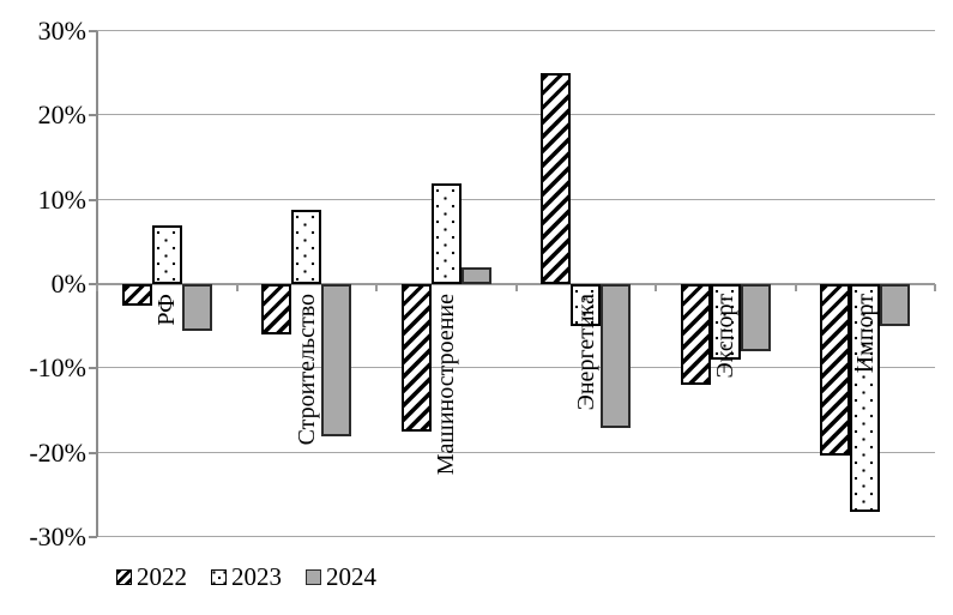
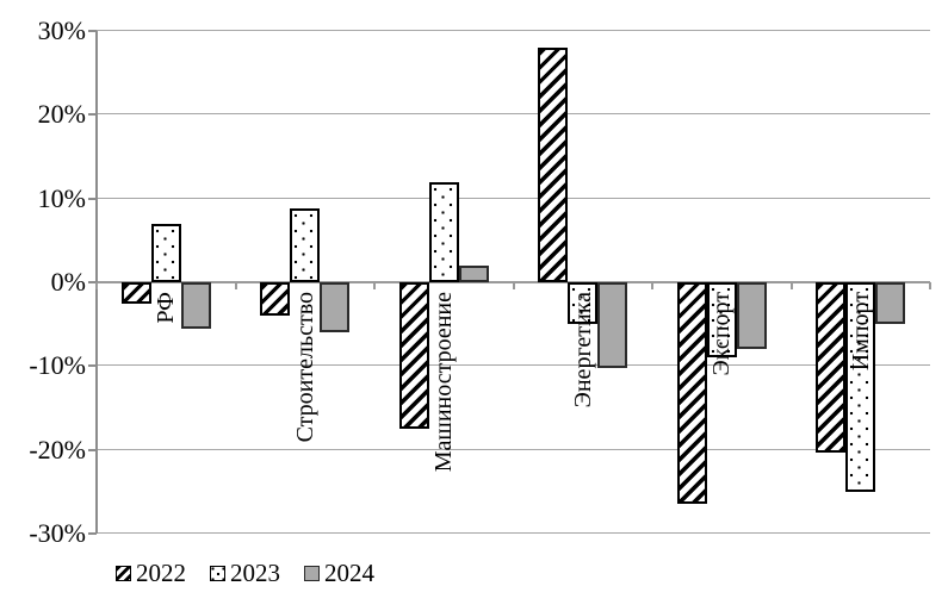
2022/Строительство: -6% -> -4%
2024/Строительство: -18% -> -6%
2022/Энергетика: 25% -> 28%
2024/Энергетика: -17% -> -10%
2022/Экспорт: -12% -> -26%
2023/Импорт: -27% -> -25%
